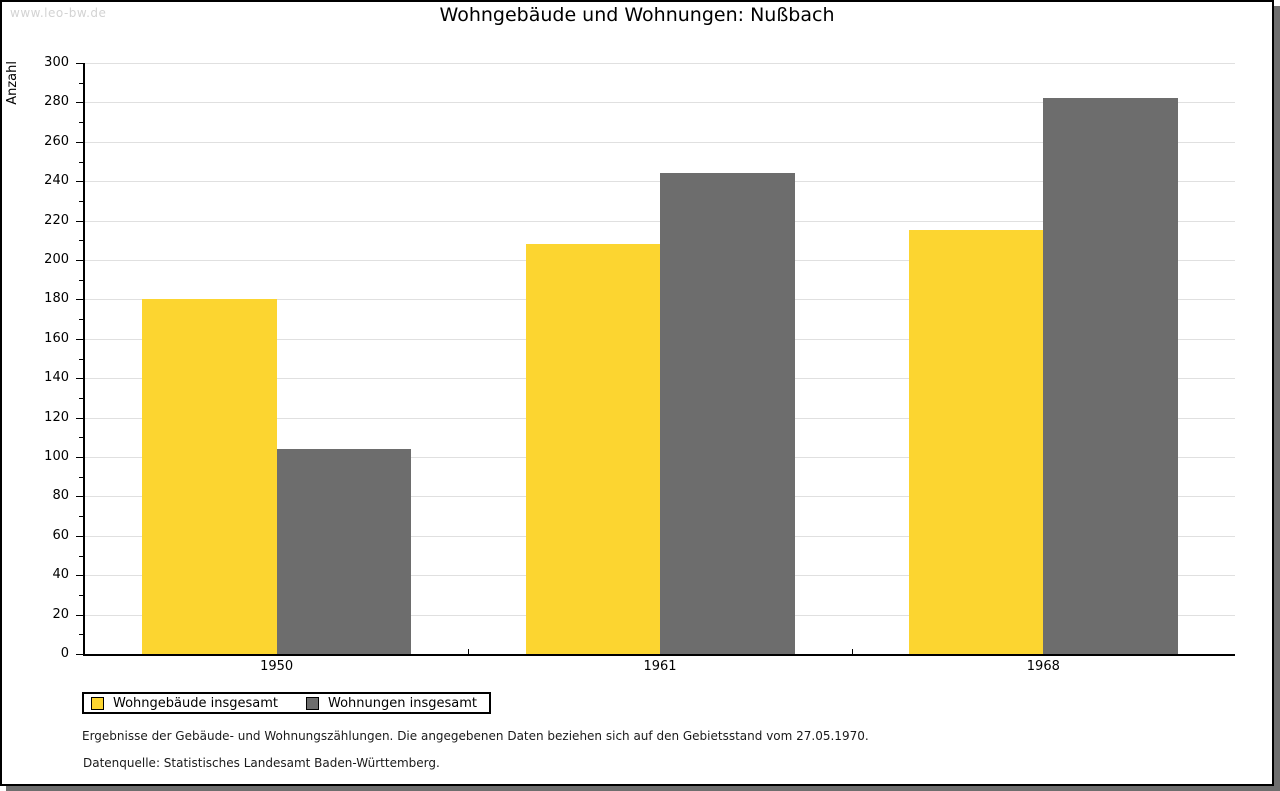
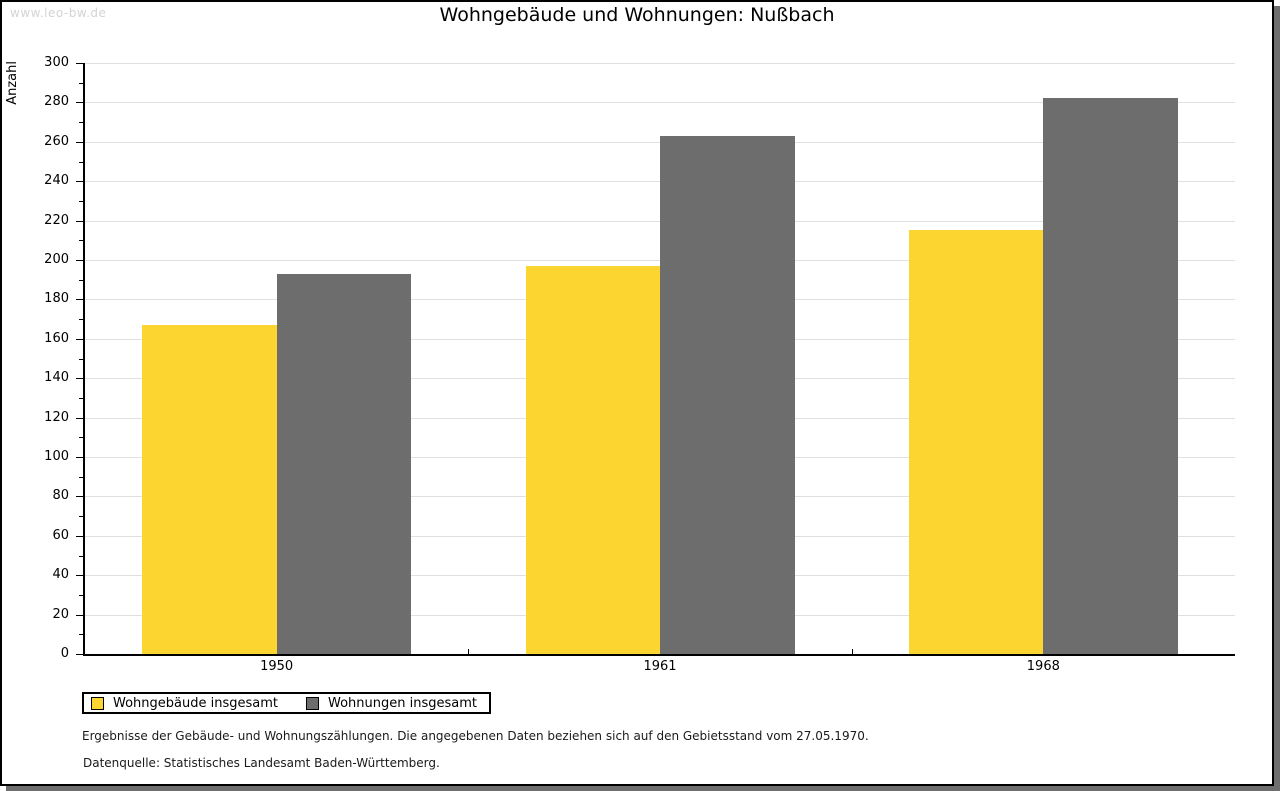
Wohngebäude insgesamt/1950: 180 -> 167
Wohnungen insgesamt/1950: 104 -> 193
Wohngebäude insgesamt/1961: 208 -> 197
Wohnungen insgesamt/1961: 244 -> 263
